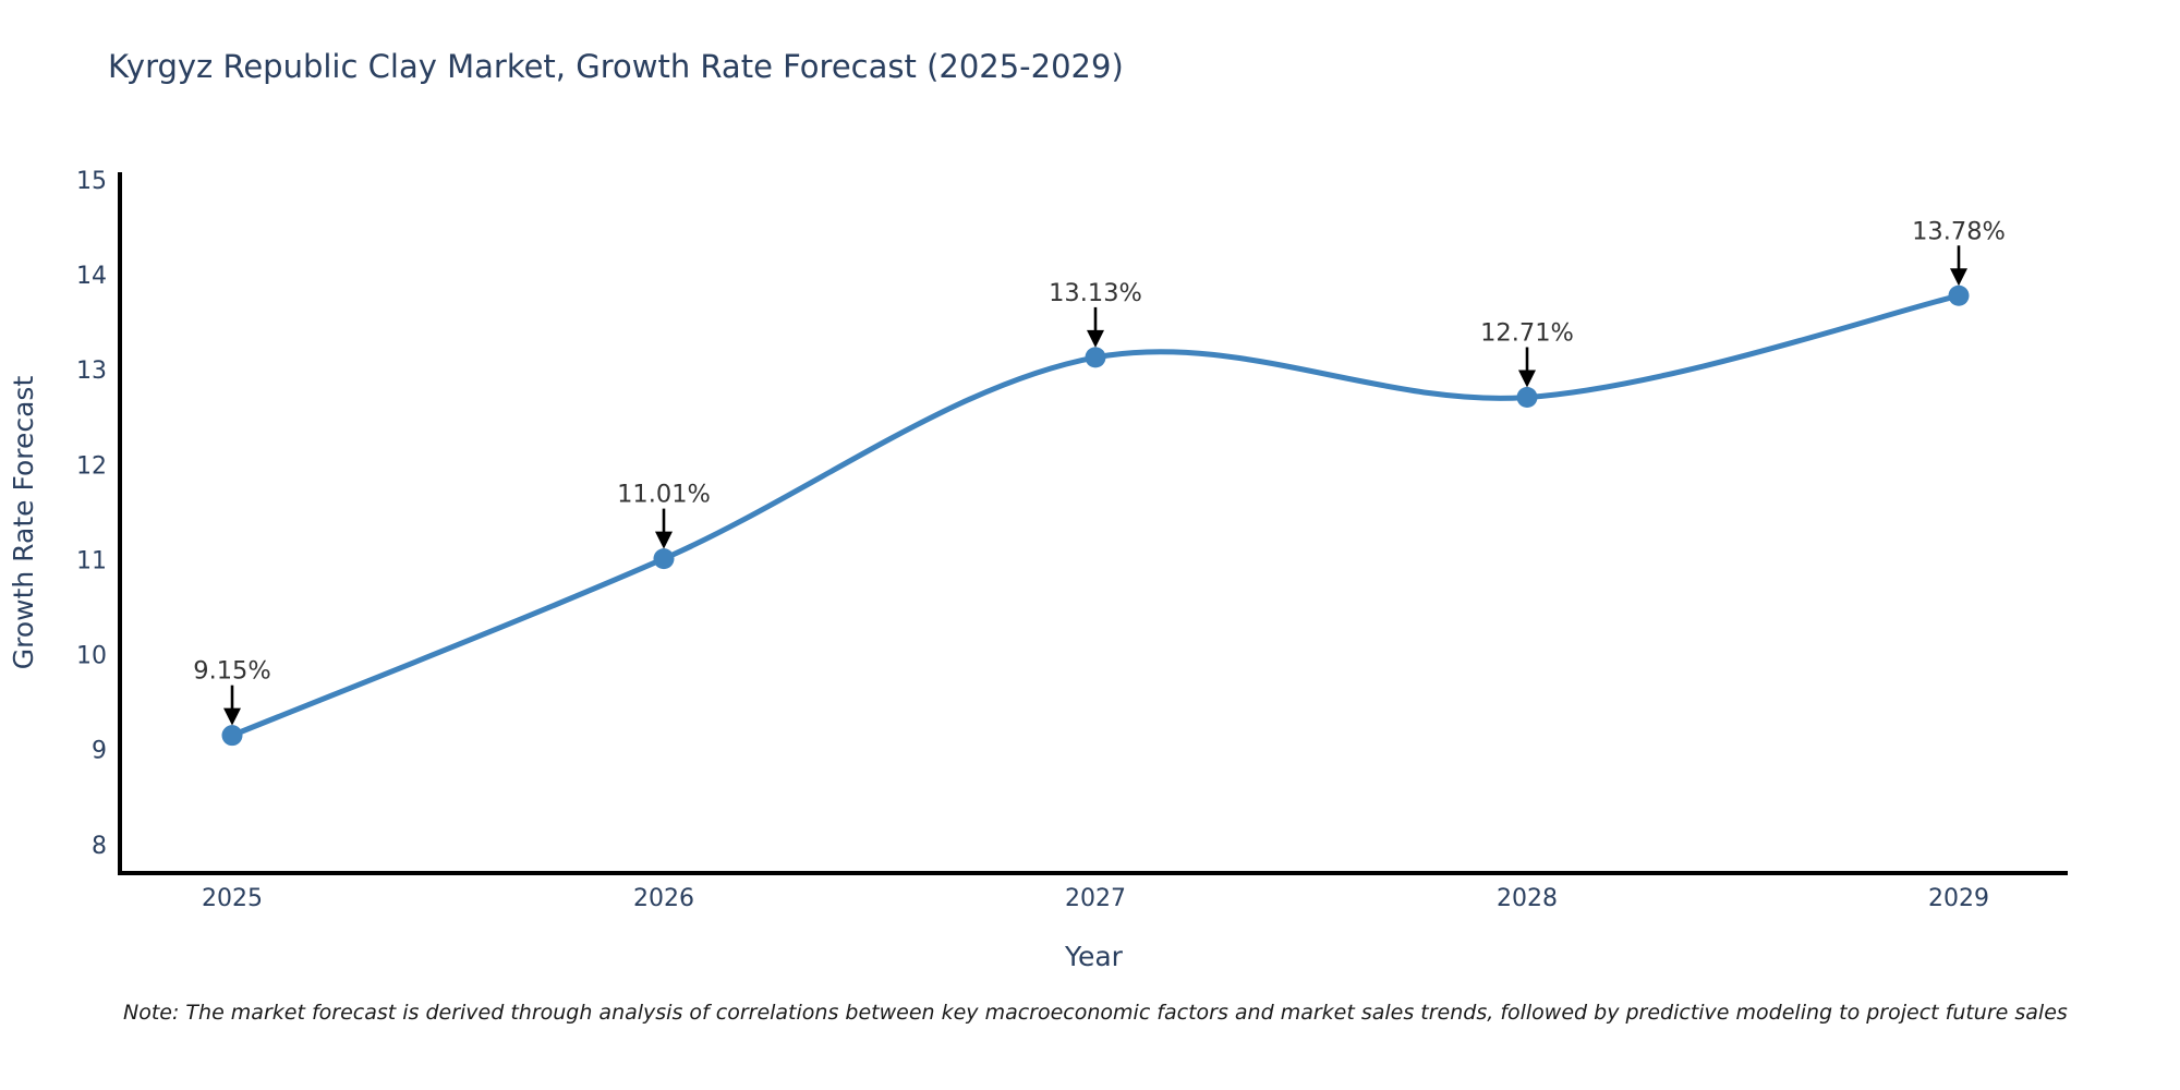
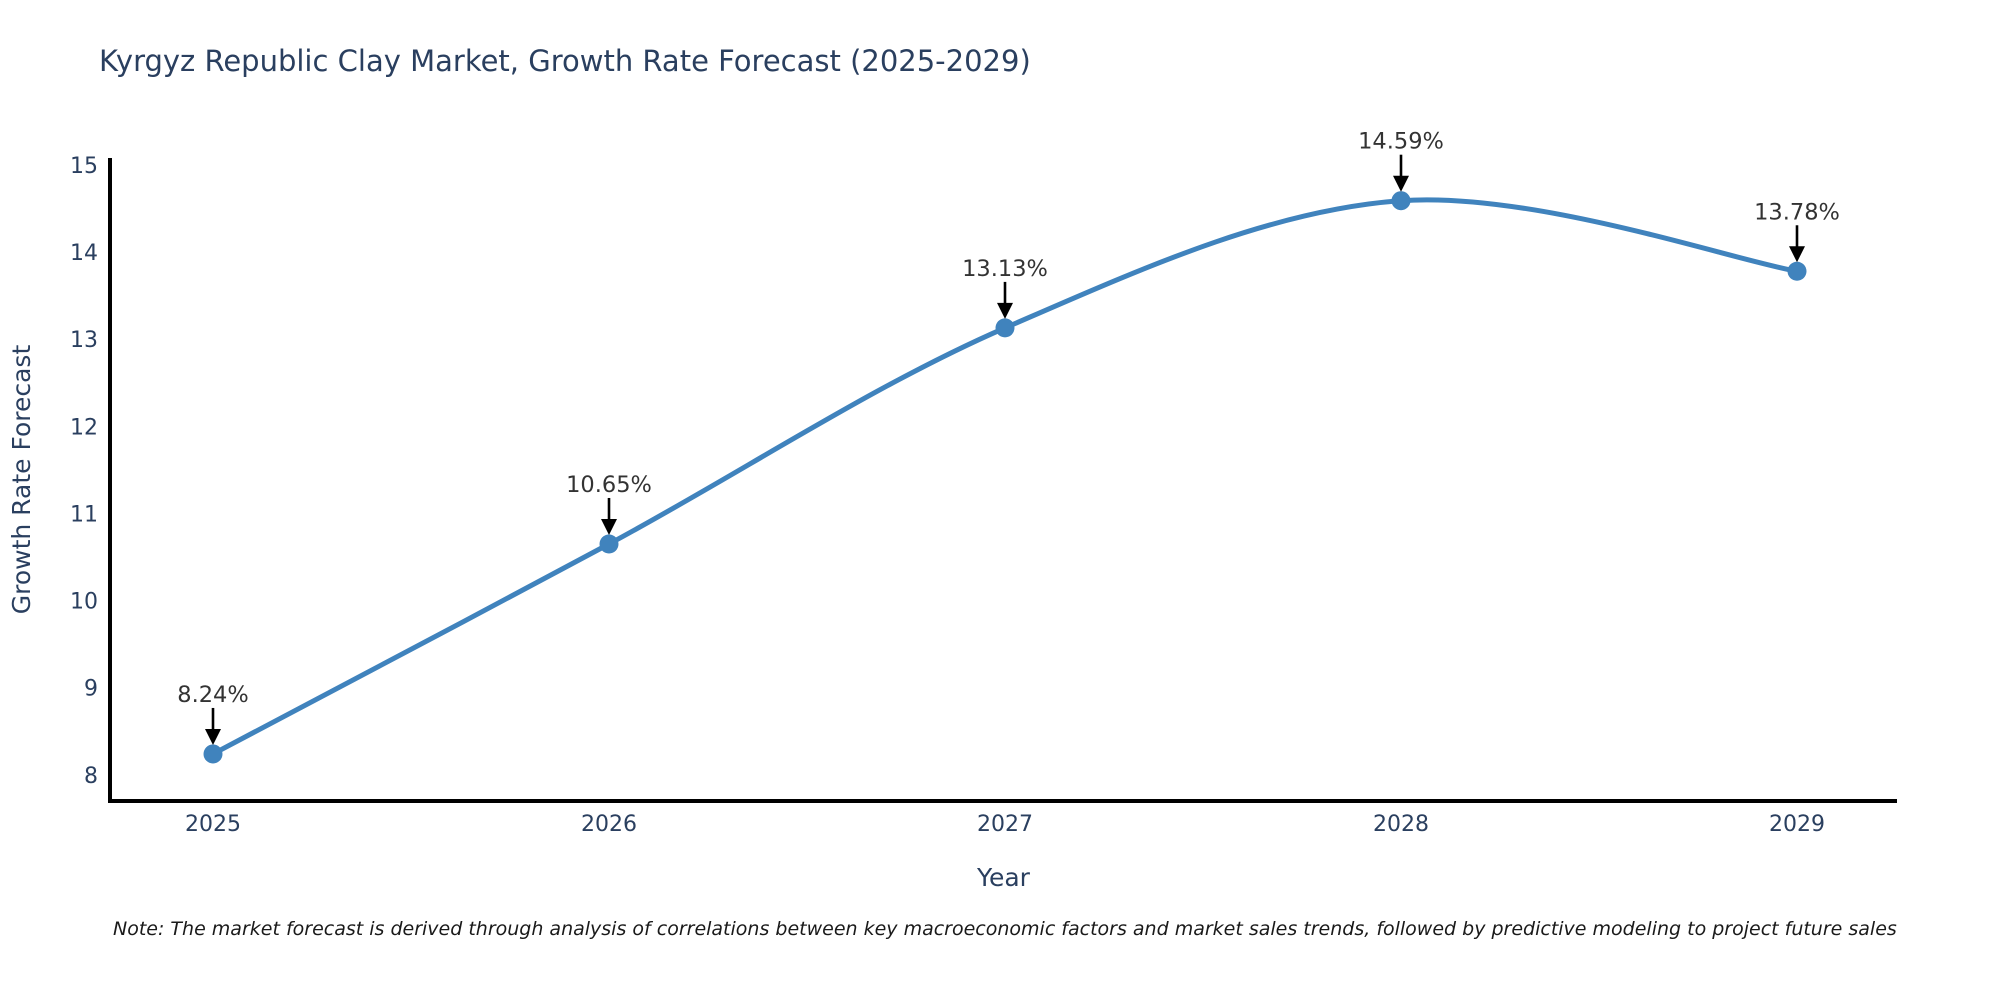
2025: 9.15% -> 8.24%
2026: 11.01% -> 10.65%
2028: 12.71% -> 14.59%
